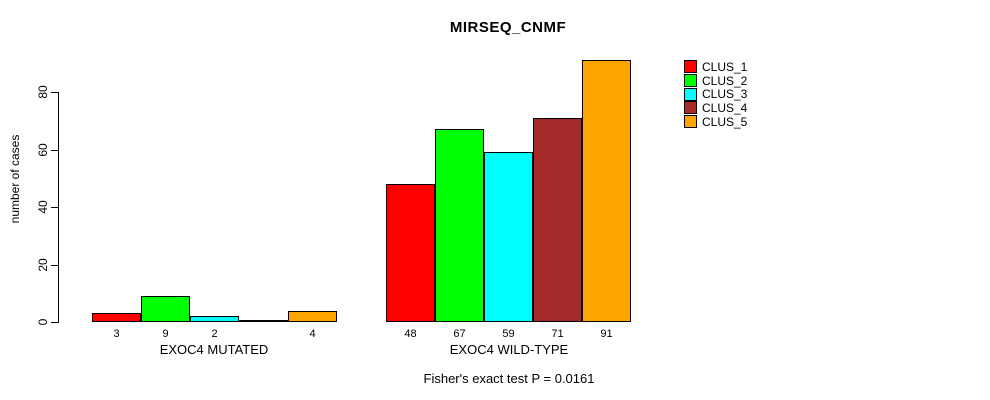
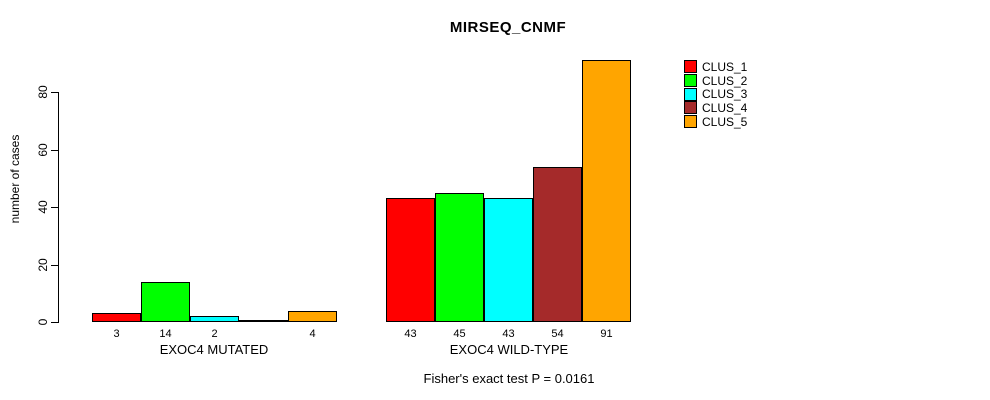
CLUS_2/EXOC4 MUTATED: 9 -> 14
CLUS_1/EXOC4 WILD-TYPE: 48 -> 43
CLUS_2/EXOC4 WILD-TYPE: 67 -> 45
CLUS_3/EXOC4 WILD-TYPE: 59 -> 43
CLUS_4/EXOC4 WILD-TYPE: 71 -> 54
